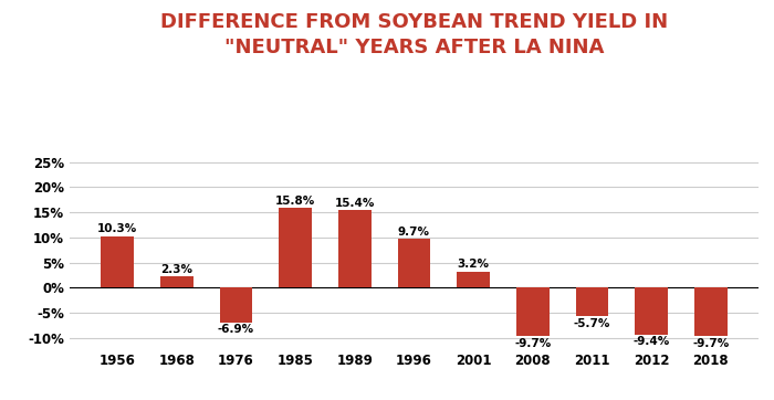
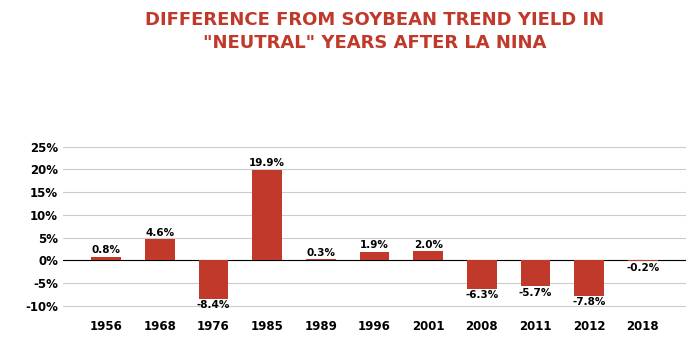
1956: 10.3% -> 0.8%
1968: 2.3% -> 4.6%
1976: -6.9% -> -8.4%
1985: 15.8% -> 19.9%
1989: 15.4% -> 0.3%
1996: 9.7% -> 1.9%
2001: 3.2% -> 2.0%
2008: -9.7% -> -6.3%
2012: -9.4% -> -7.8%
2018: -9.7% -> -0.2%
